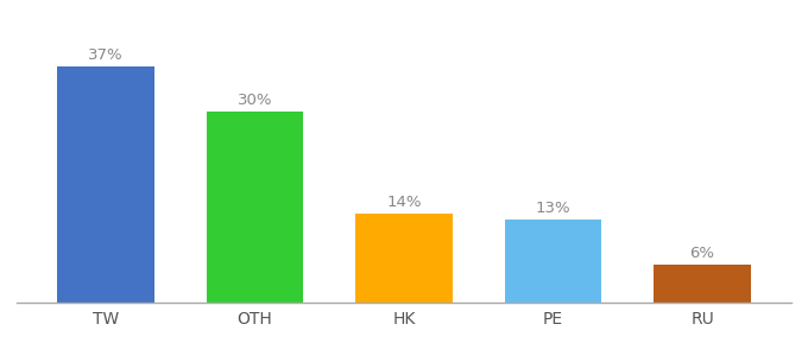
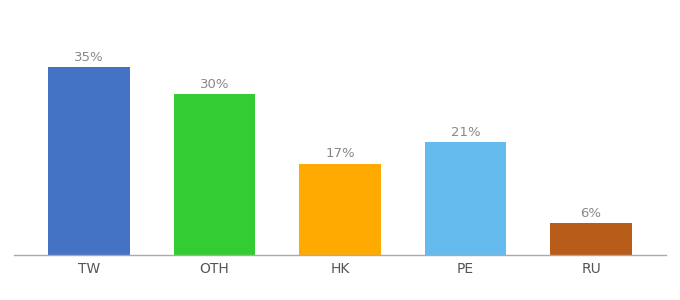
TW: 37% -> 35%
HK: 14% -> 17%
PE: 13% -> 21%
